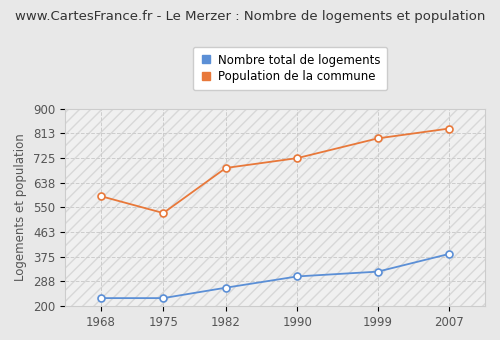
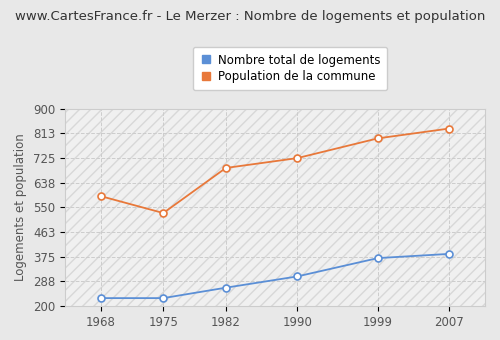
Nombre total de logements/1999: 322 -> 370
